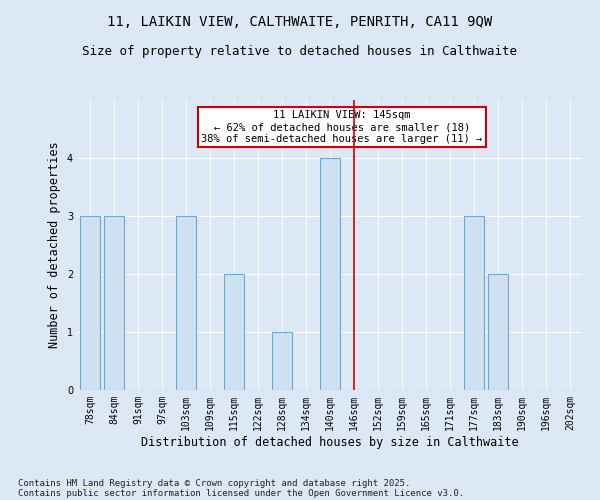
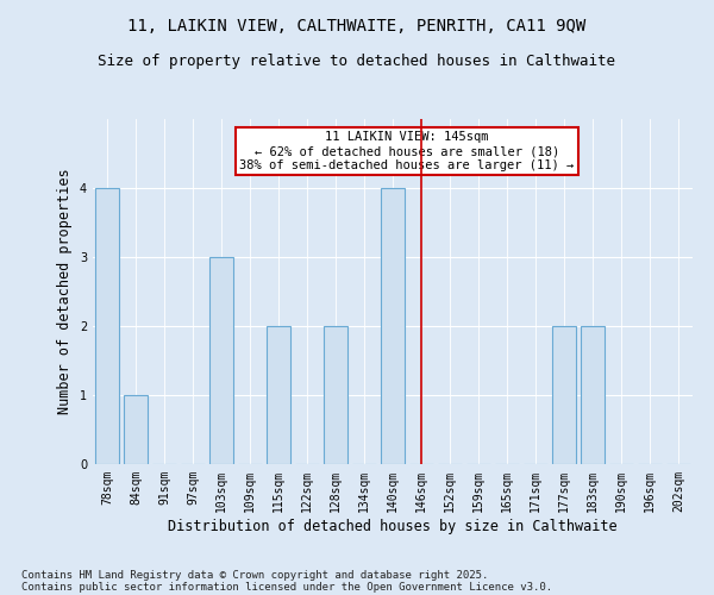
78sqm: 3 -> 4
84sqm: 3 -> 1
128sqm: 1 -> 2
177sqm: 3 -> 2
